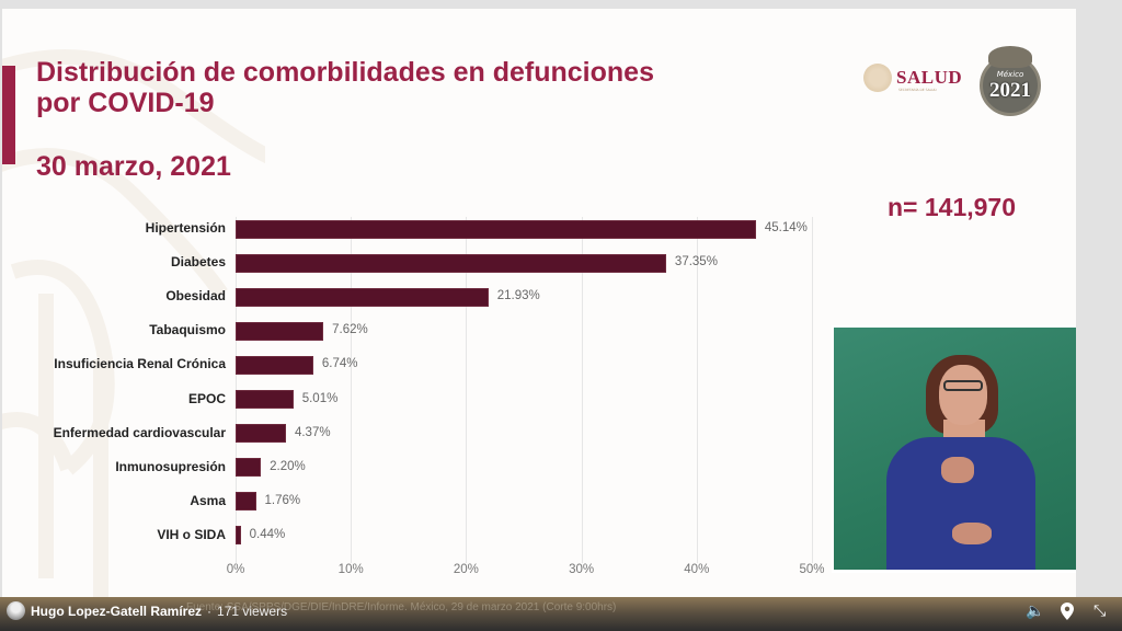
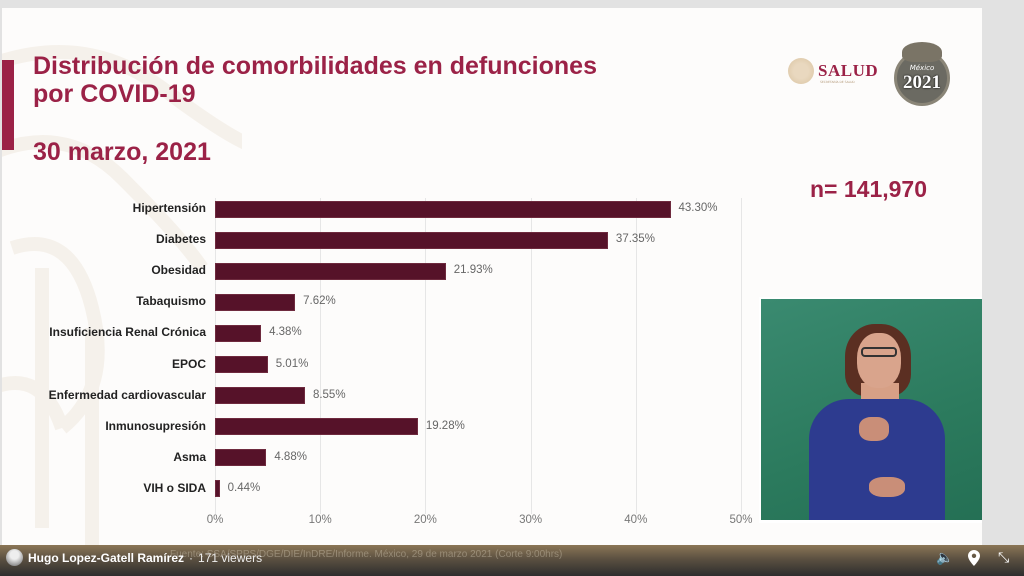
Hipertensión: 45.14% -> 43.30%
Insuficiencia Renal Crónica: 6.74% -> 4.38%
Enfermedad cardiovascular: 4.37% -> 8.55%
Inmunosupresión: 2.20% -> 19.28%
Asma: 1.76% -> 4.88%
